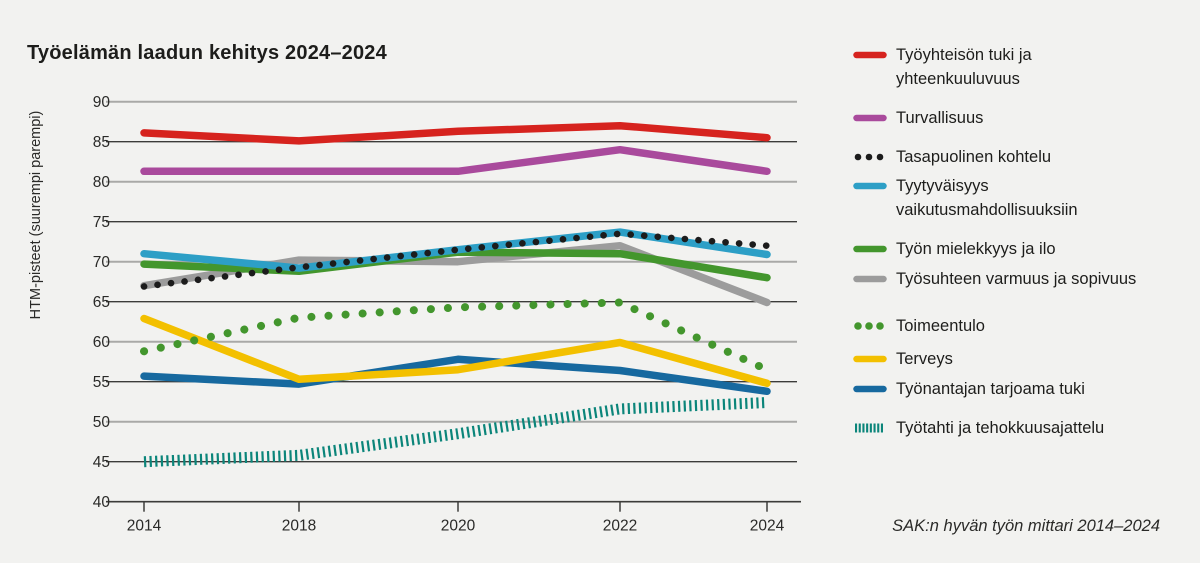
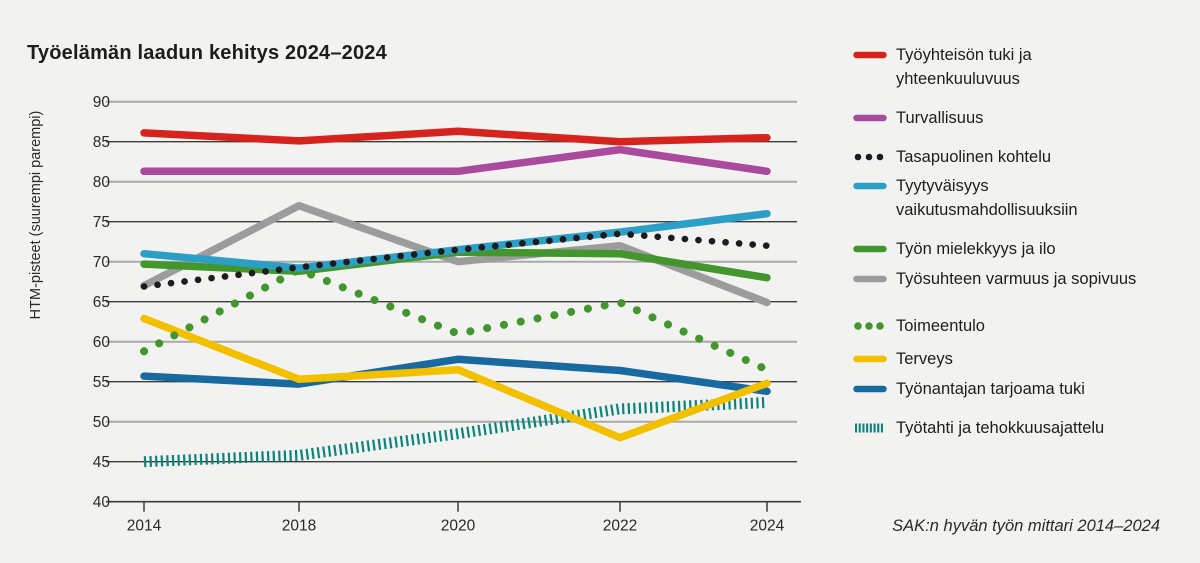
Työsuhteen varmuus ja sopivuus/2018: 70 -> 77
Toimeentulo/2018: 63 -> 69
Toimeentulo/2020: 64 -> 61
Työyhteisön tuki ja yhteenkuuluvuus/2022: 87 -> 85
Terveys/2022: 60 -> 48
Tyytyväisyys vaikutusmahdollisuuksiin/2024: 71 -> 76
